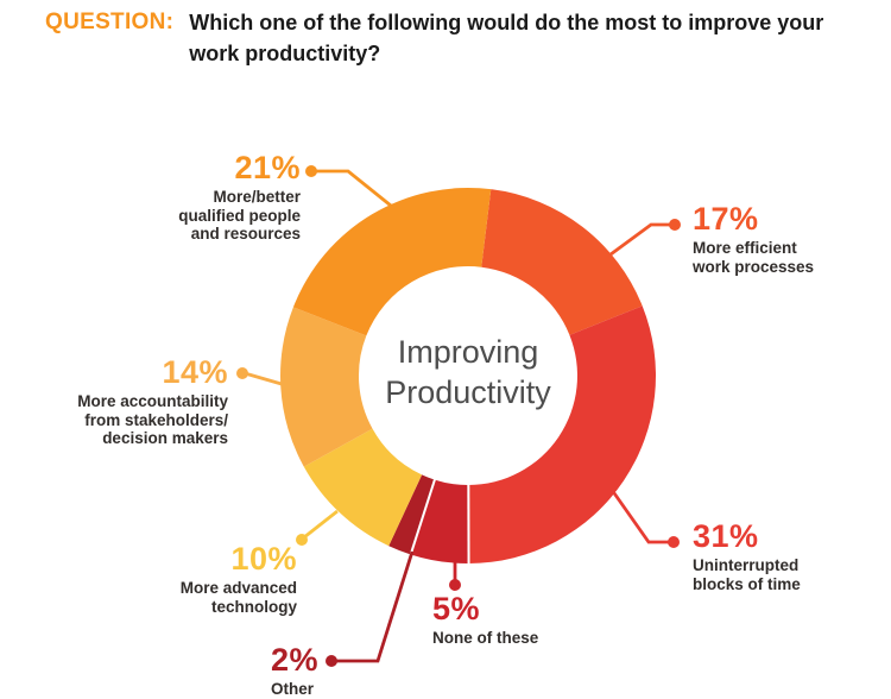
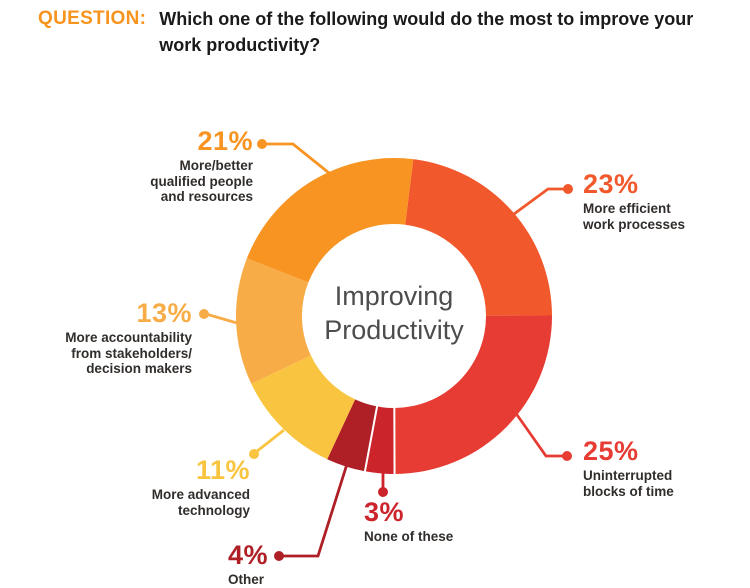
More efficient work processes: 17% -> 23%
Uninterrupted blocks of time: 31% -> 25%
None of these: 5% -> 3%
Other: 2% -> 4%
More advanced technology: 10% -> 11%
More accountability from stakeholders/ decision makers: 14% -> 13%
